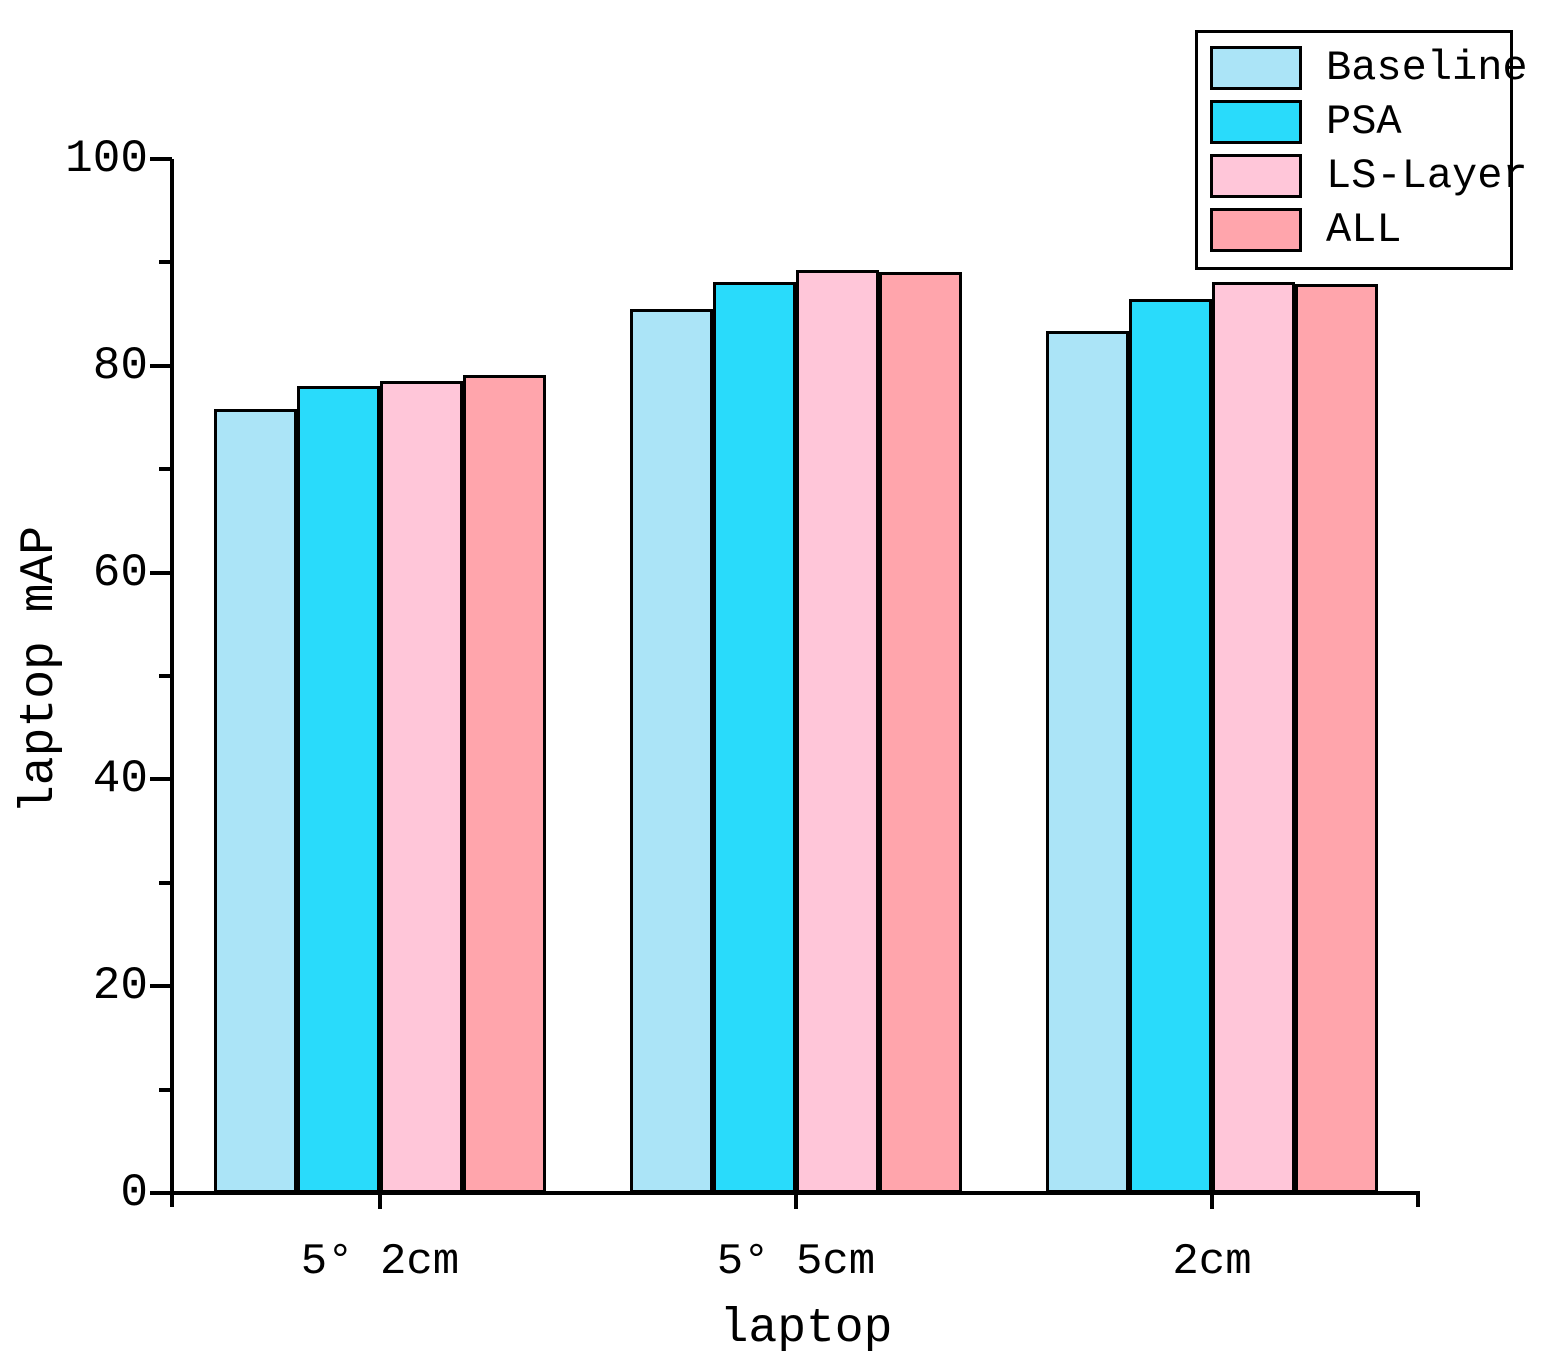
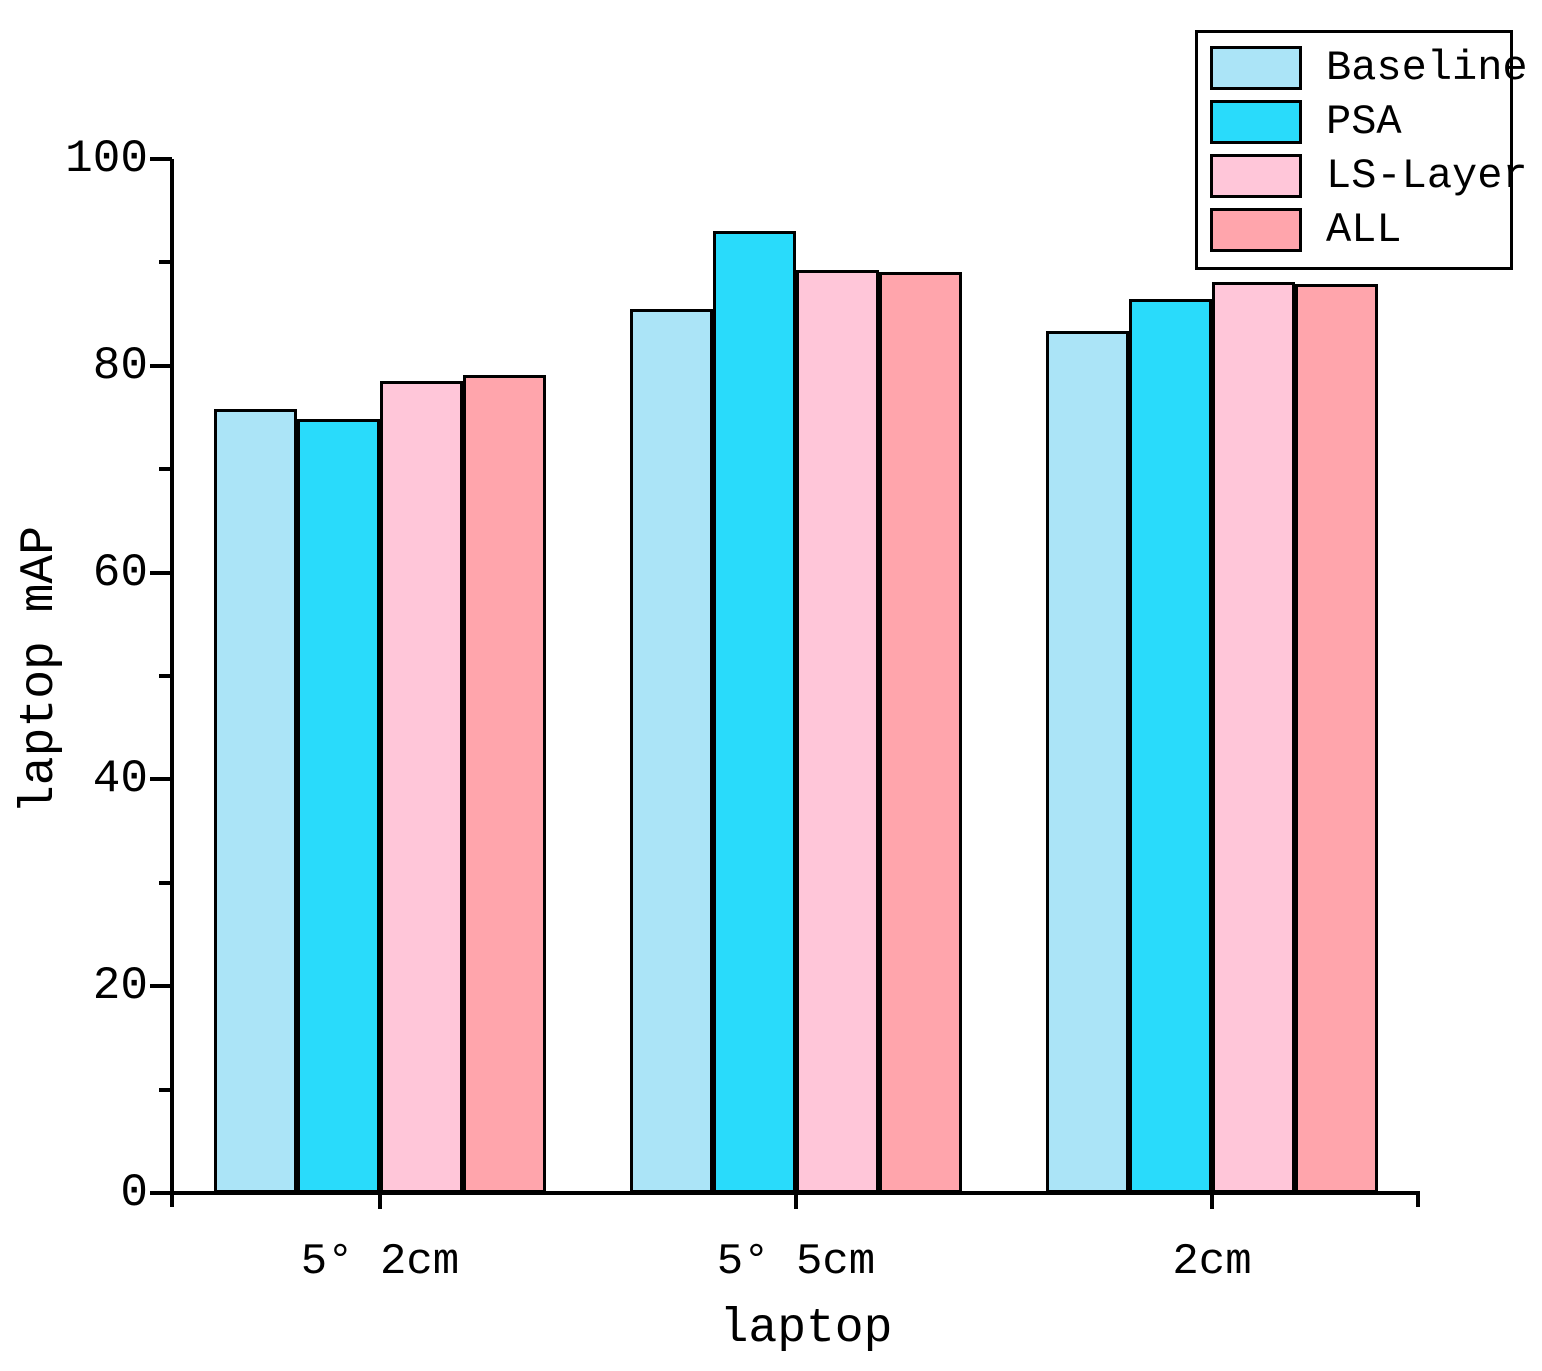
PSA/5° 2cm: 78.0 -> 74.9
PSA/5° 5cm: 88.1 -> 93.0
